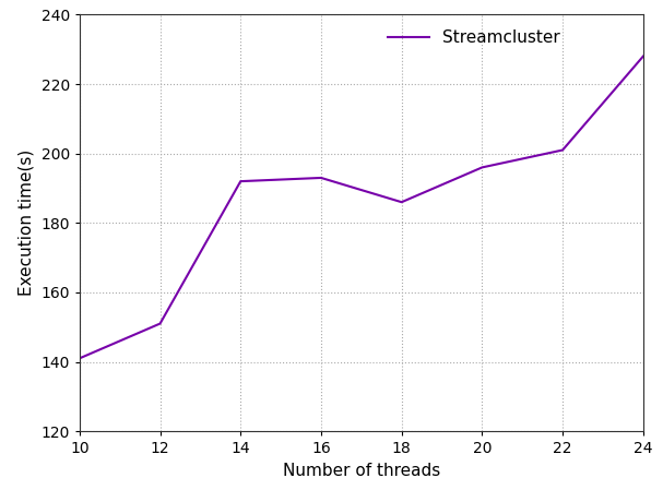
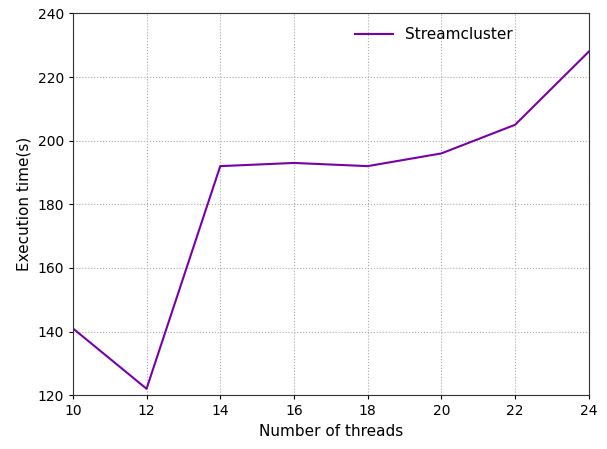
12: 151 -> 122
18: 186 -> 192
22: 201 -> 205
